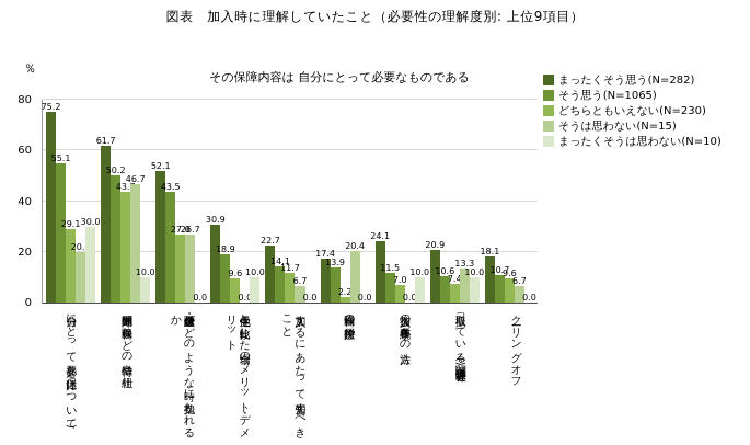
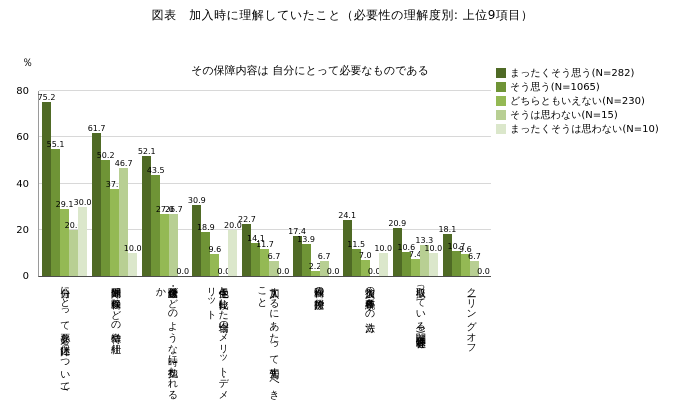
どちらともいえない(N=230)/保障期間や保険料などの特徴や仕組: 43.7 -> 37.8
まったくそうは思わない(N=10)/他生保と比較した場合のメリット・デメリット: 10.0 -> 20.0
そうは思わない(N=15)/保険料の所得控除: 20.4 -> 6.7
